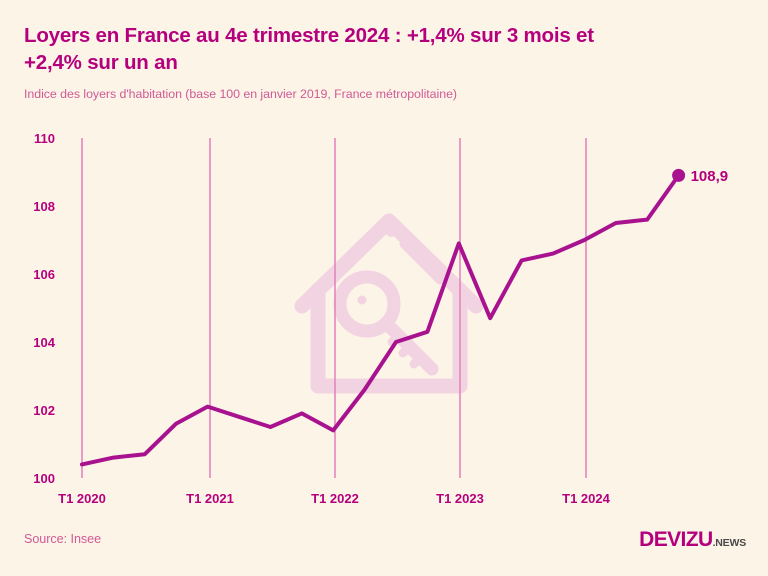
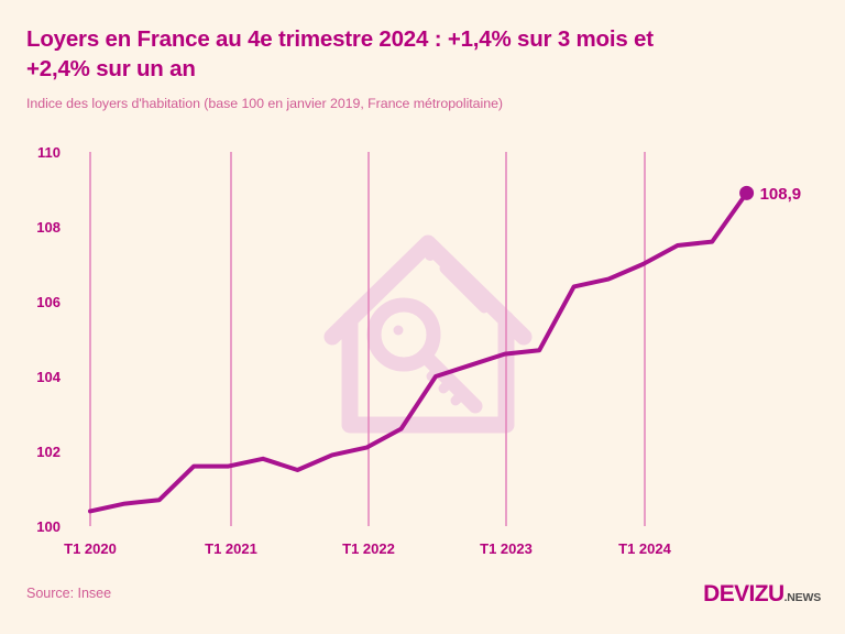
T1 2021: 102.1 -> 101.6
T1 2022: 101.4 -> 102.1
T1 2023: 106.9 -> 104.6
